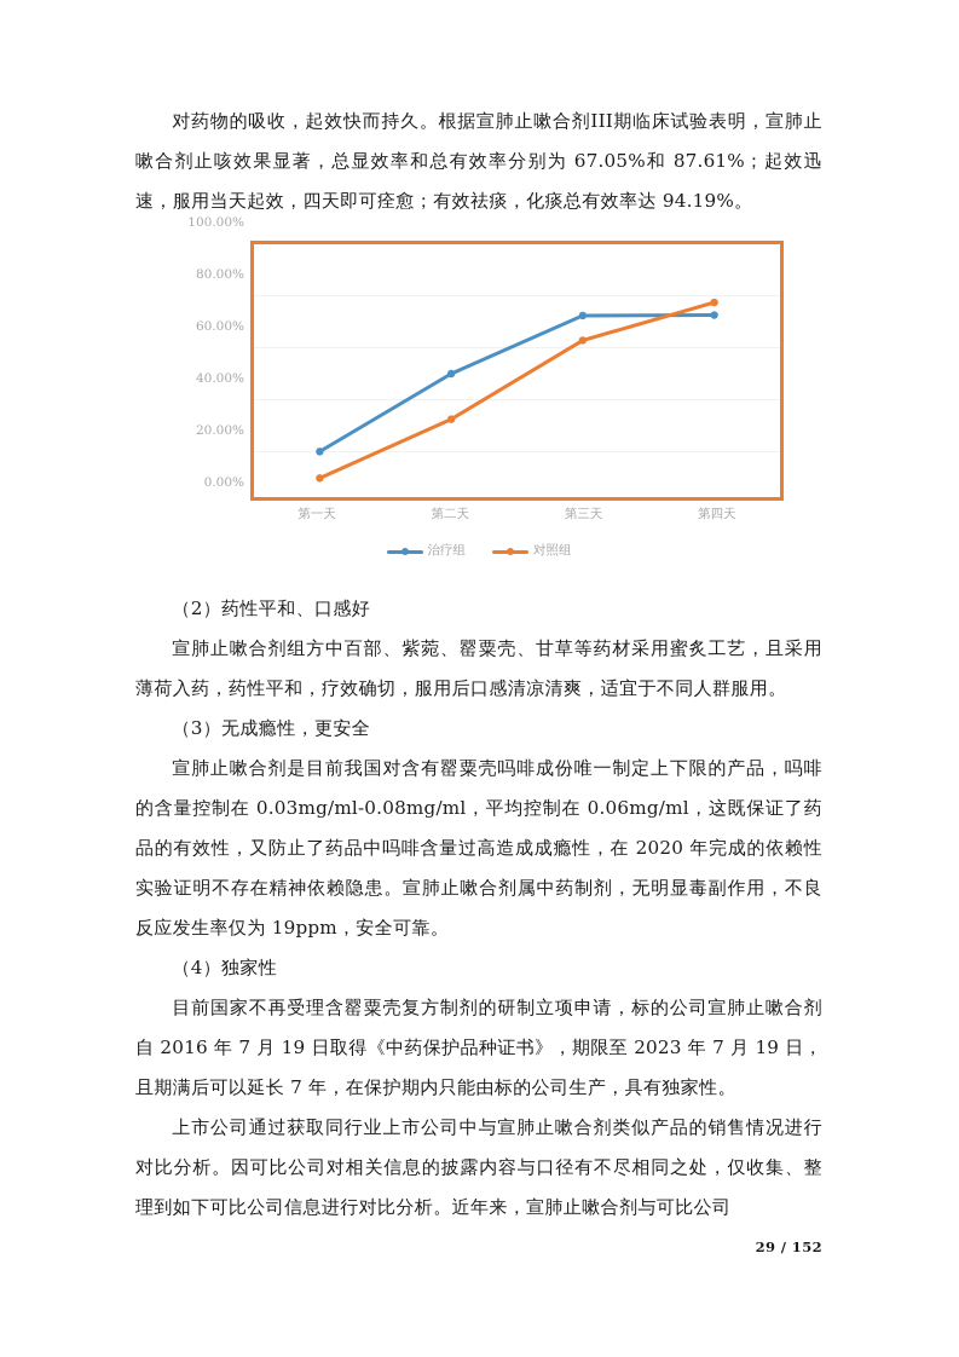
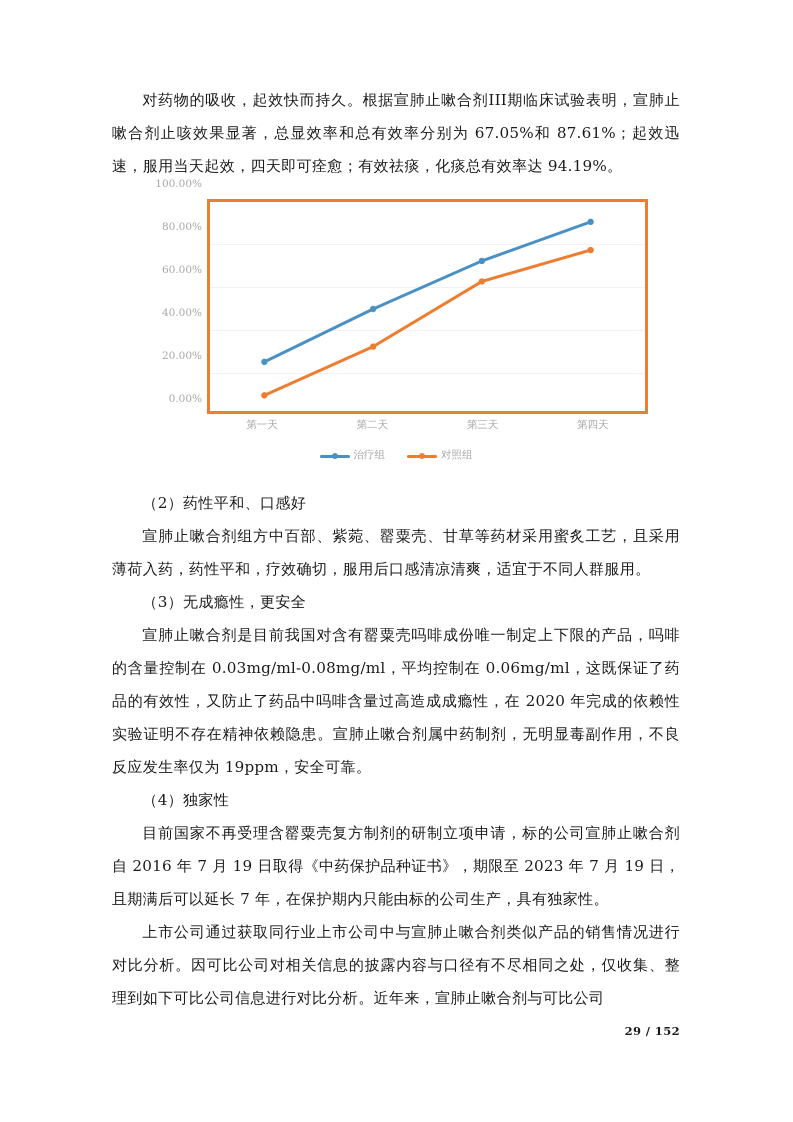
治疗组/第一天: 18% -> 24%
治疗组/第四天: 72% -> 90%
